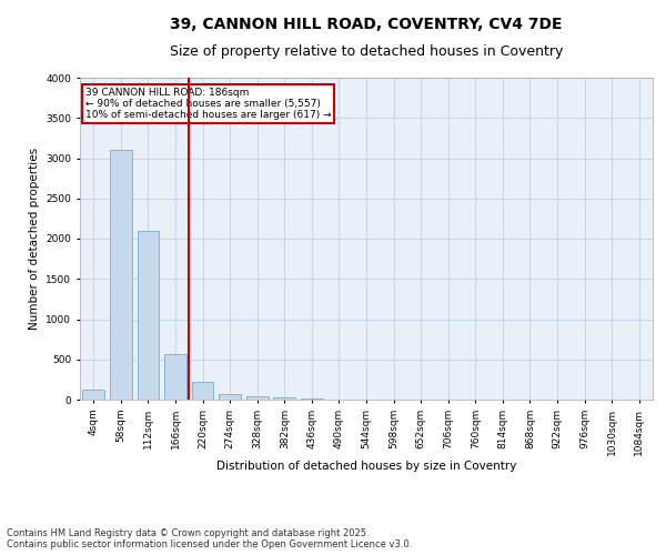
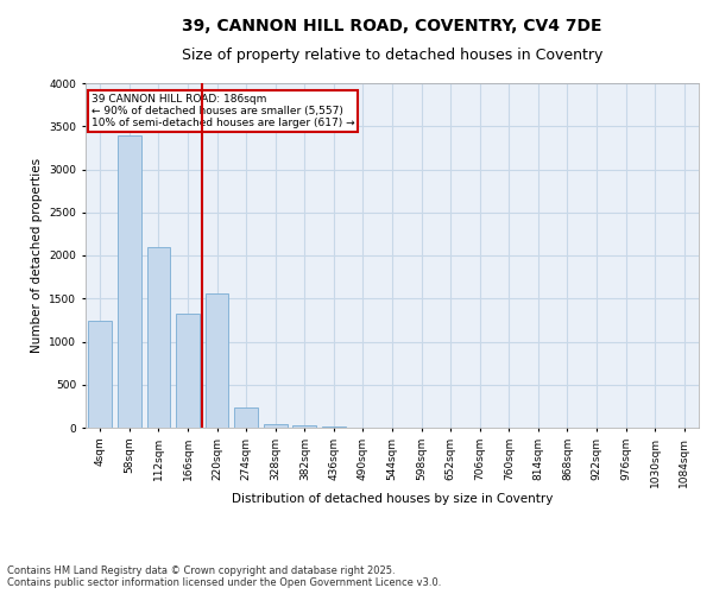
4sqm: 130 -> 1240
58sqm: 3100 -> 3400
166sqm: 570 -> 1320
220sqm: 220 -> 1560
274sqm: 70 -> 240
